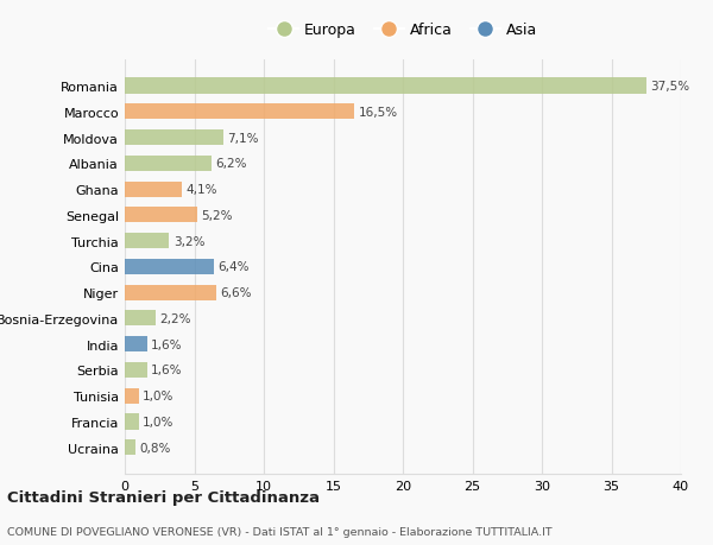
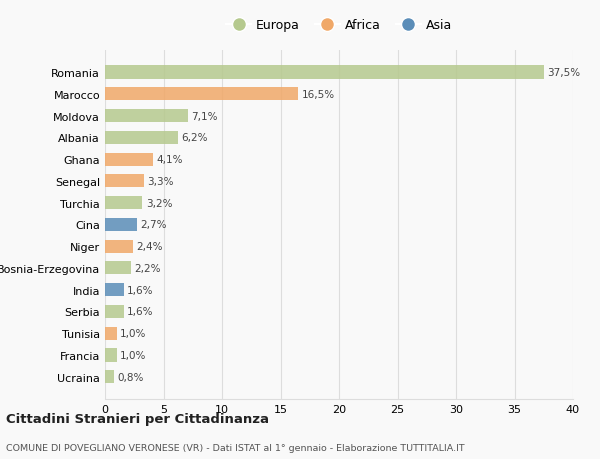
Senegal: 5,2% -> 3,3%
Cina: 6,4% -> 2,7%
Niger: 6,6% -> 2,4%
